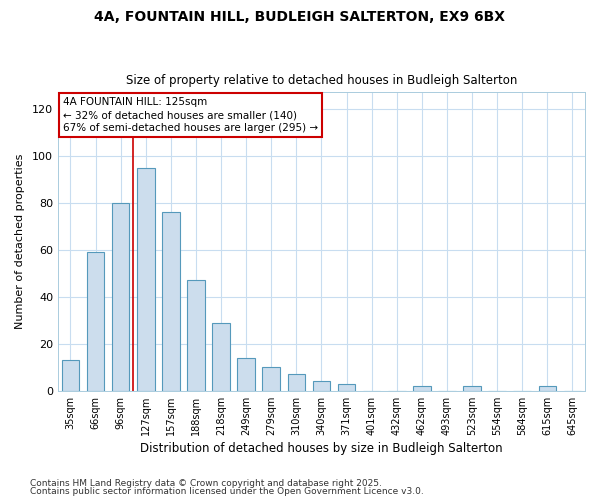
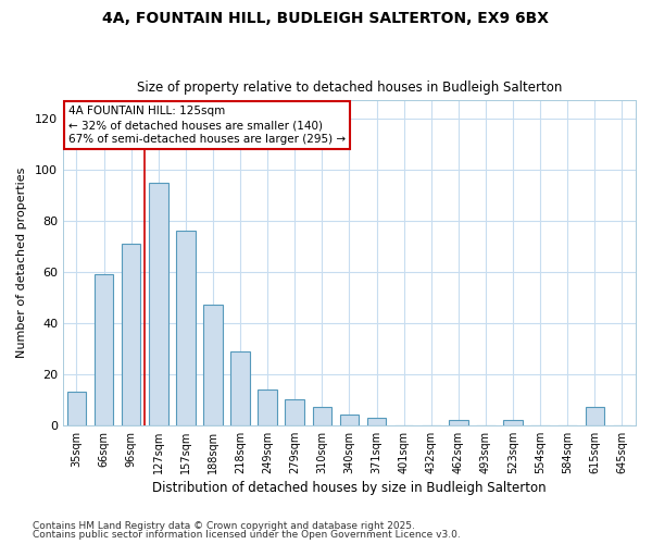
96sqm: 80 -> 71
615sqm: 2 -> 7
